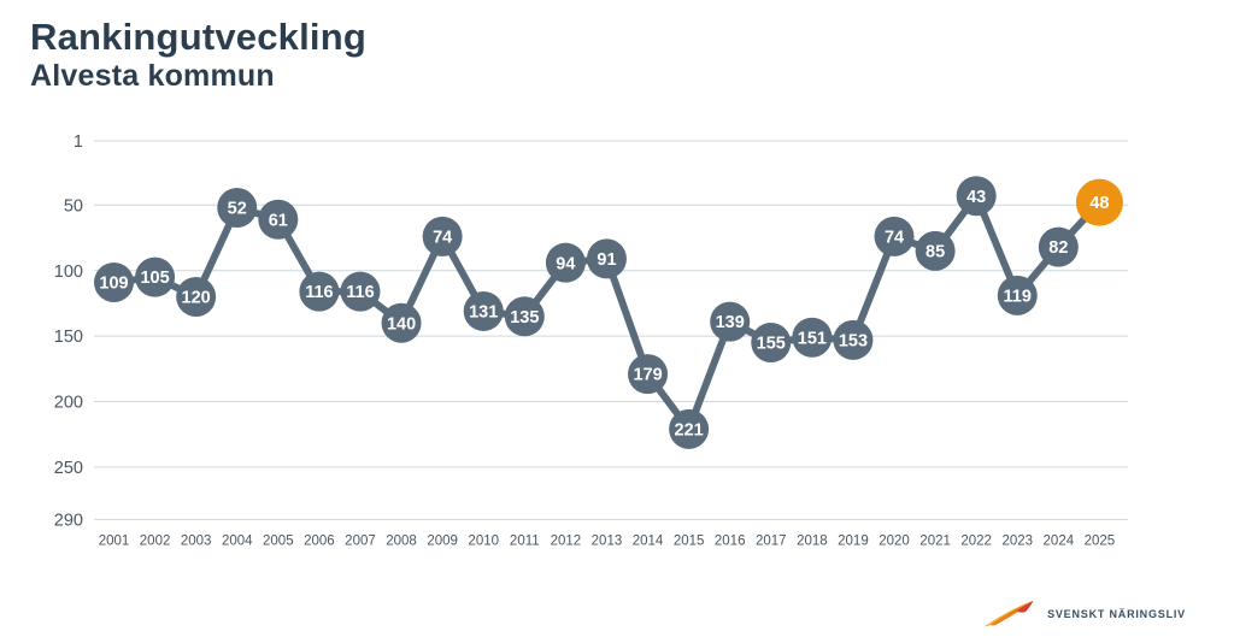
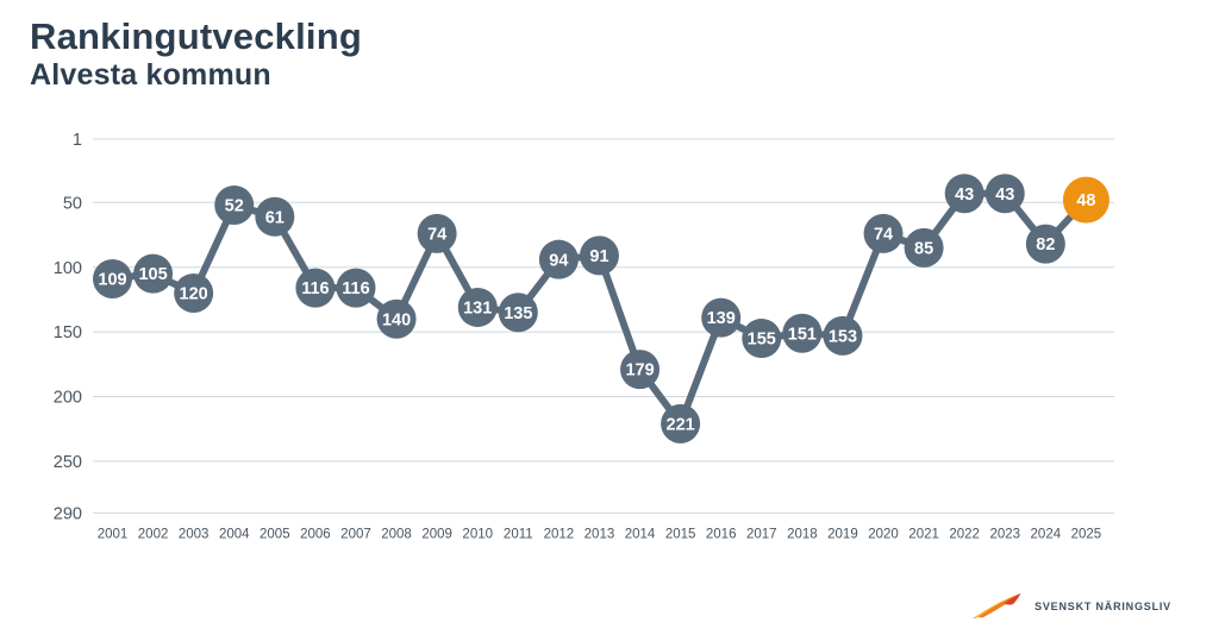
2023: 119 -> 43
